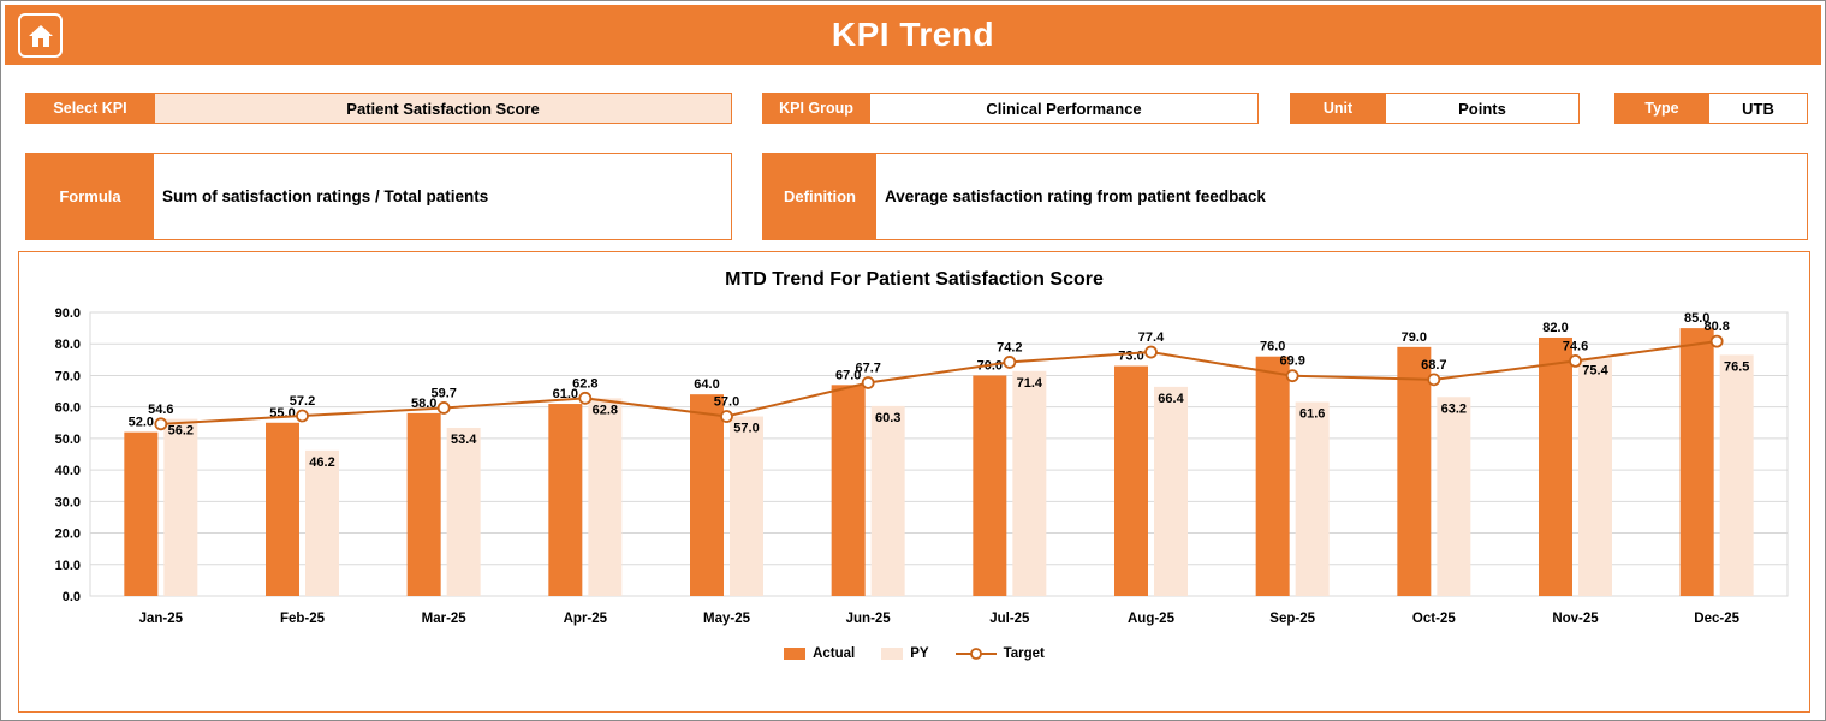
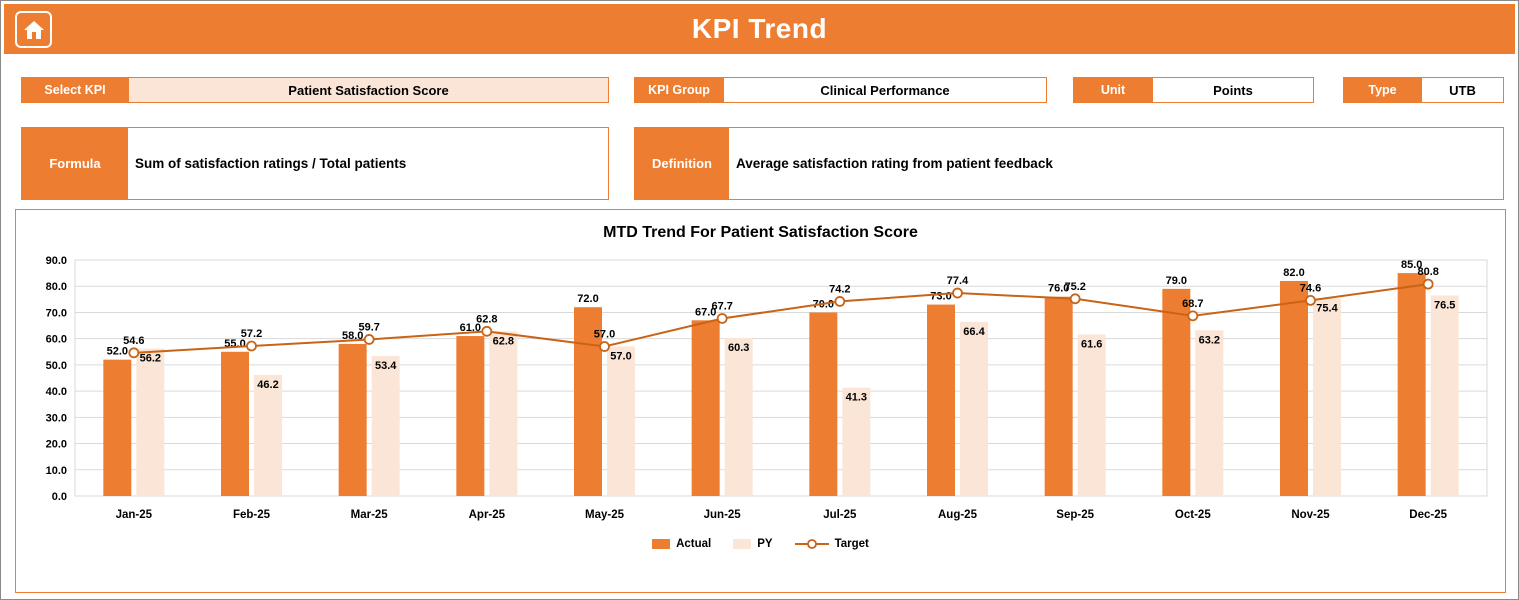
Actual/May-25: 64.0 -> 72.0
PY/Jul-25: 71.4 -> 41.3
Target/Sep-25: 69.9 -> 75.2
